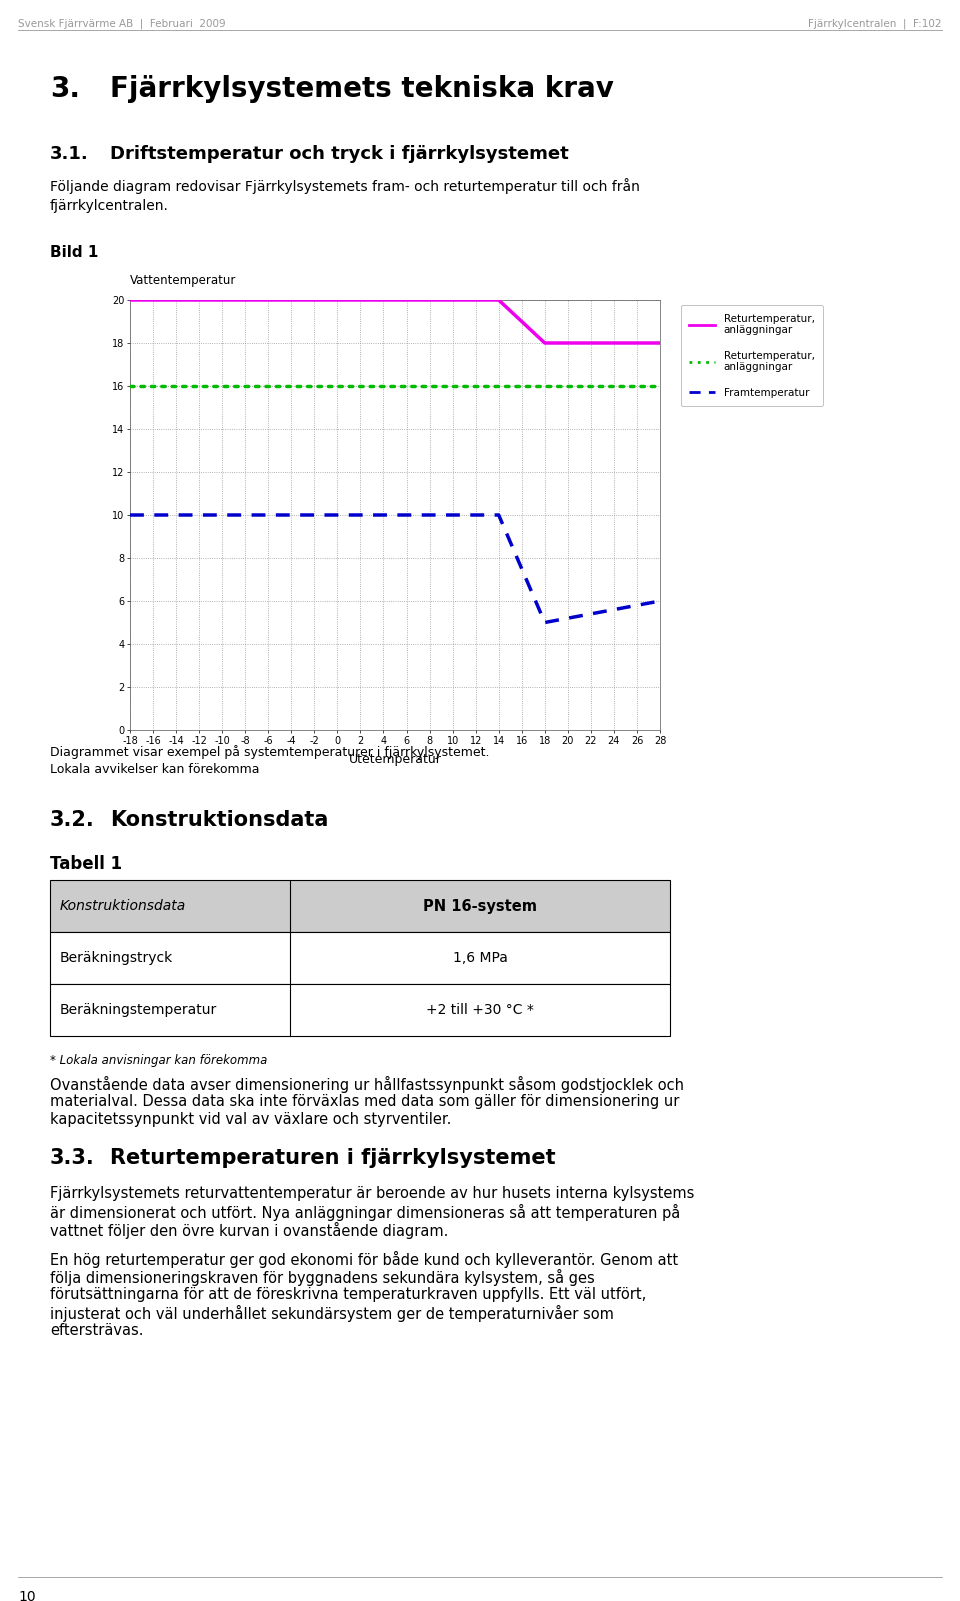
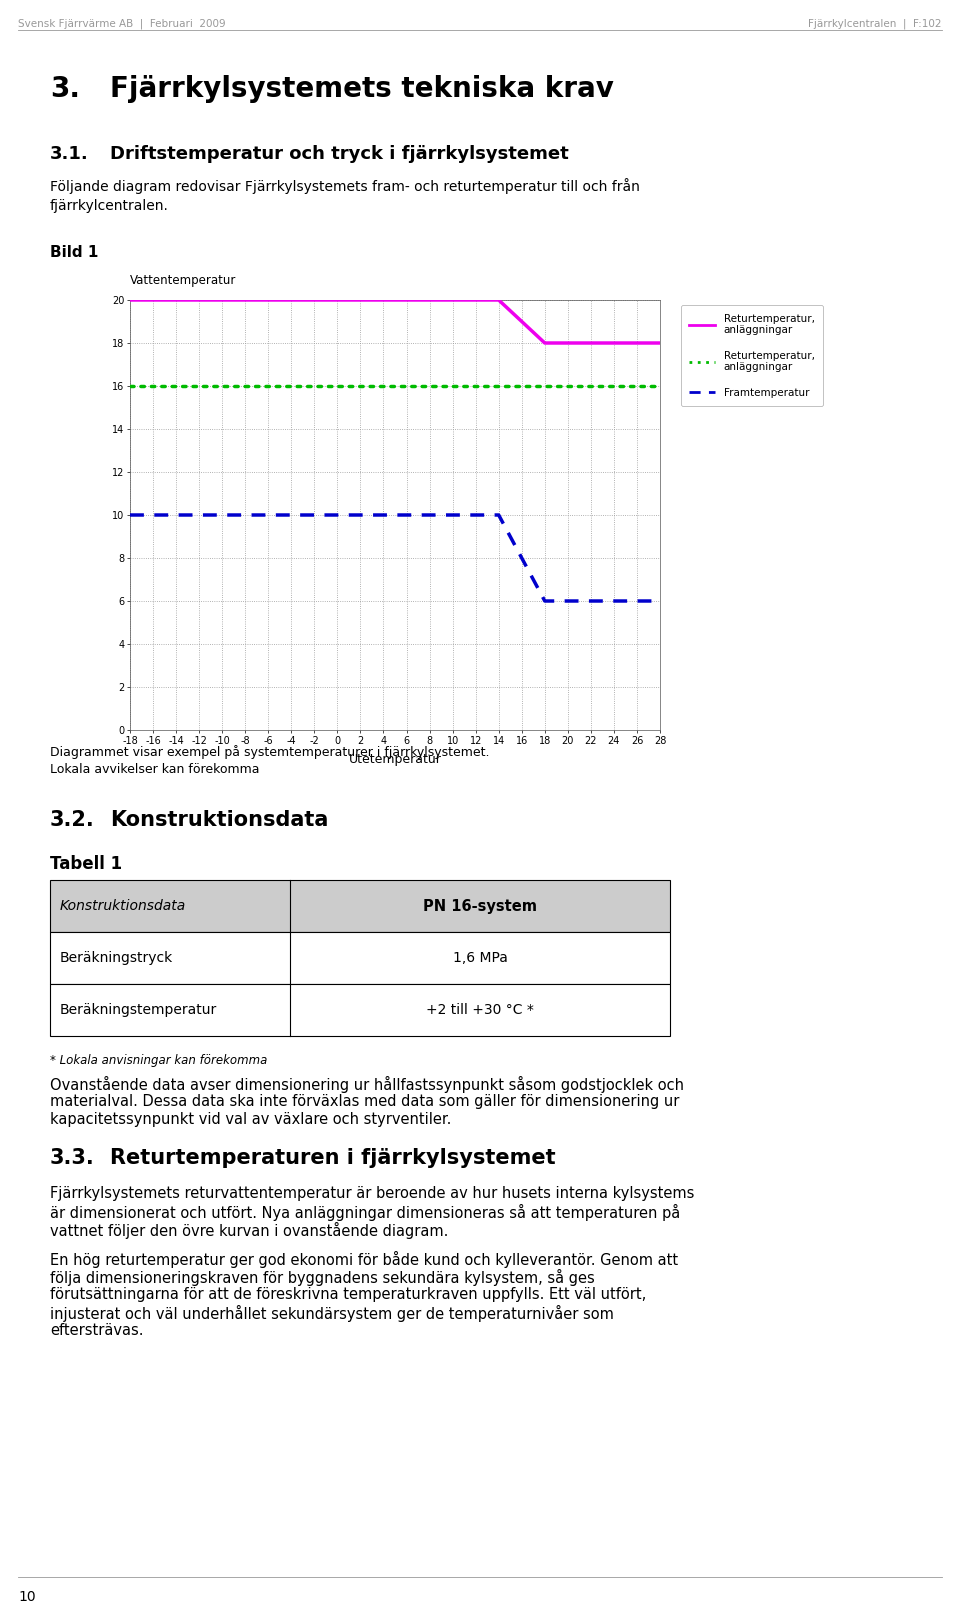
Framtemperatur/18: 5 -> 6
